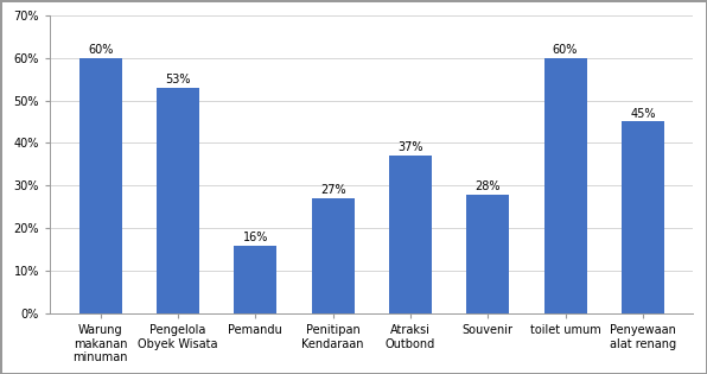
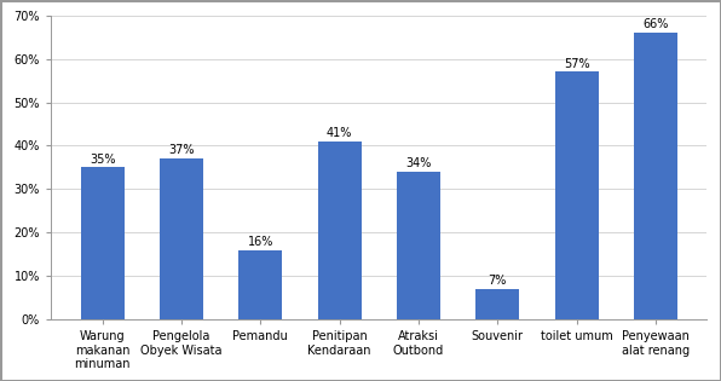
Warung makanan minuman: 60% -> 35%
Pengelola Obyek Wisata: 53% -> 37%
Penitipan Kendaraan: 27% -> 41%
Atraksi Outbond: 37% -> 34%
Souvenir: 28% -> 7%
toilet umum: 60% -> 57%
Penyewaan alat renang: 45% -> 66%
